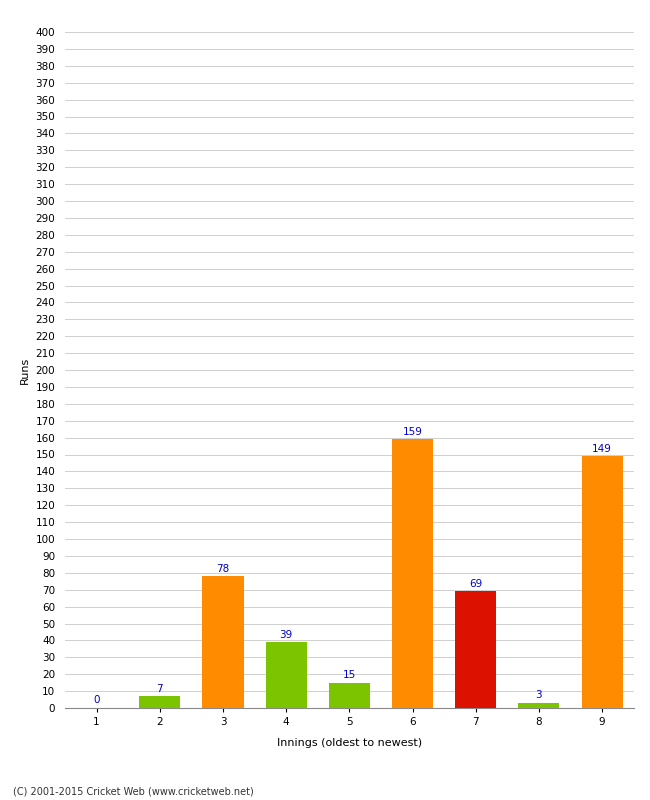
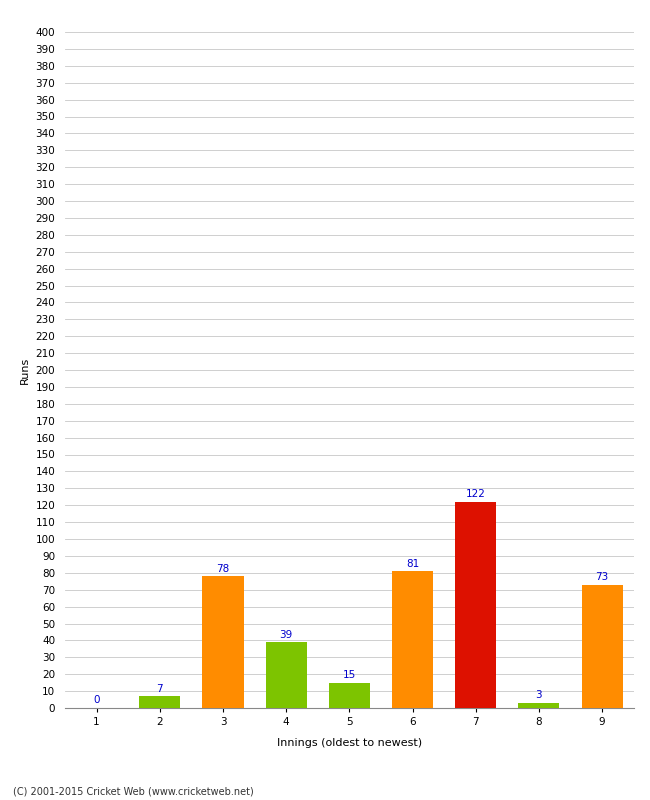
6: 159 -> 81
7: 69 -> 122
9: 149 -> 73
